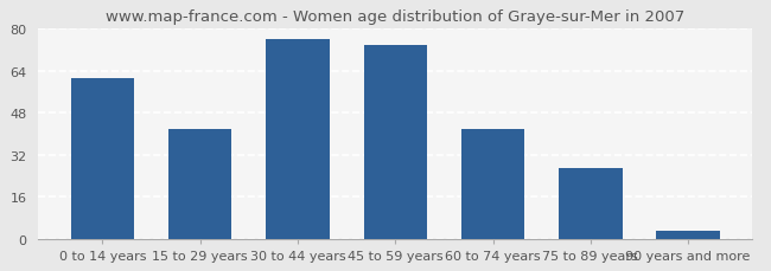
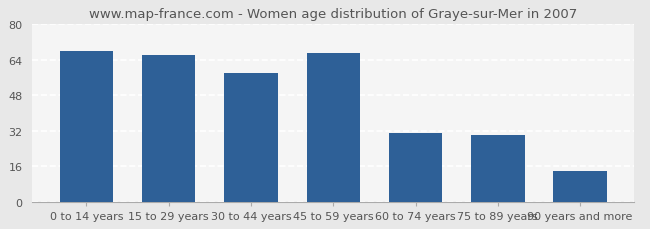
0 to 14 years: 61 -> 68
15 to 29 years: 42 -> 66
30 to 44 years: 76 -> 58
45 to 59 years: 74 -> 67
60 to 74 years: 42 -> 31
75 to 89 years: 27 -> 30
90 years and more: 3 -> 14
